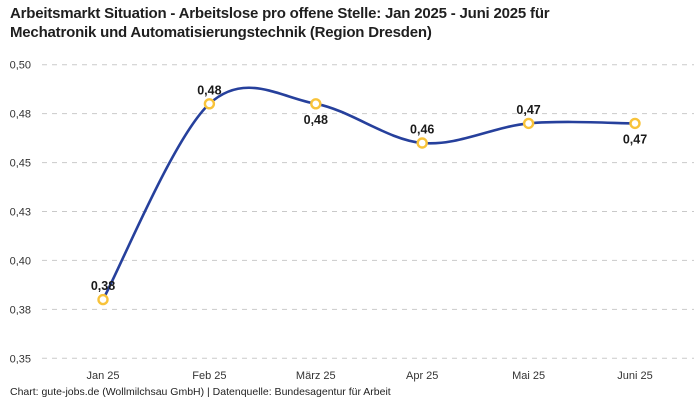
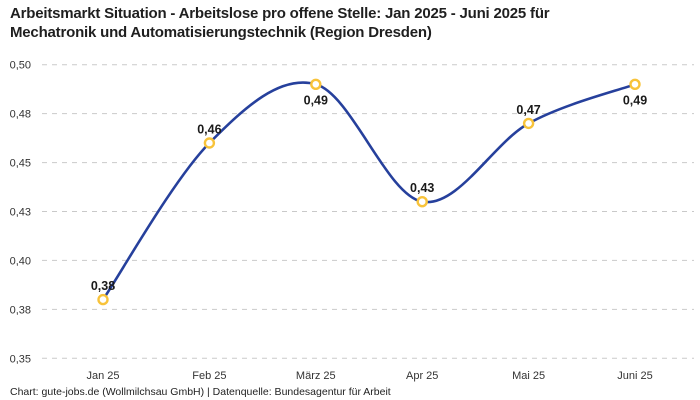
Feb 25: 0,48 -> 0,46
März 25: 0,48 -> 0,49
Apr 25: 0,46 -> 0,43
Juni 25: 0,47 -> 0,49
